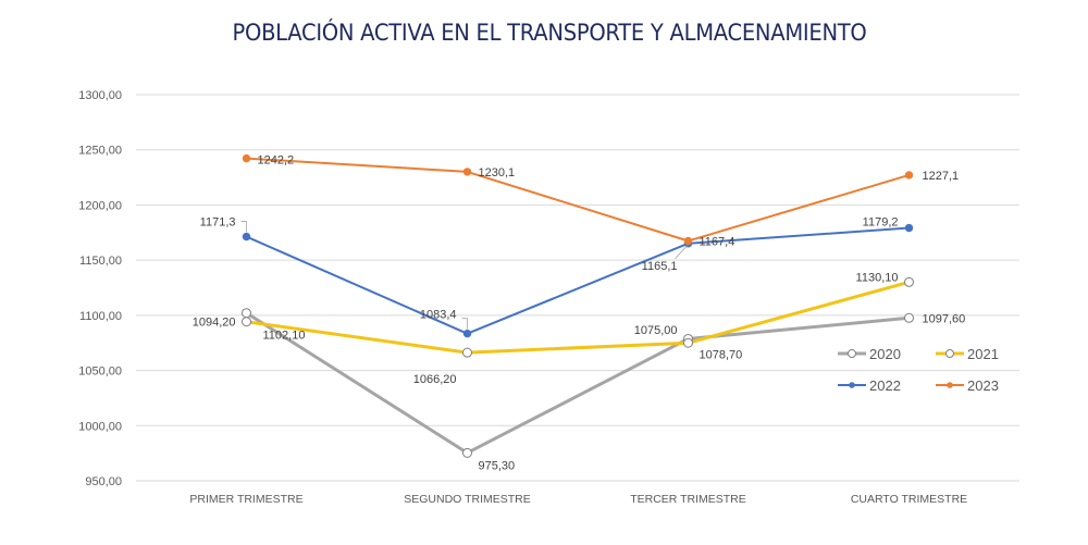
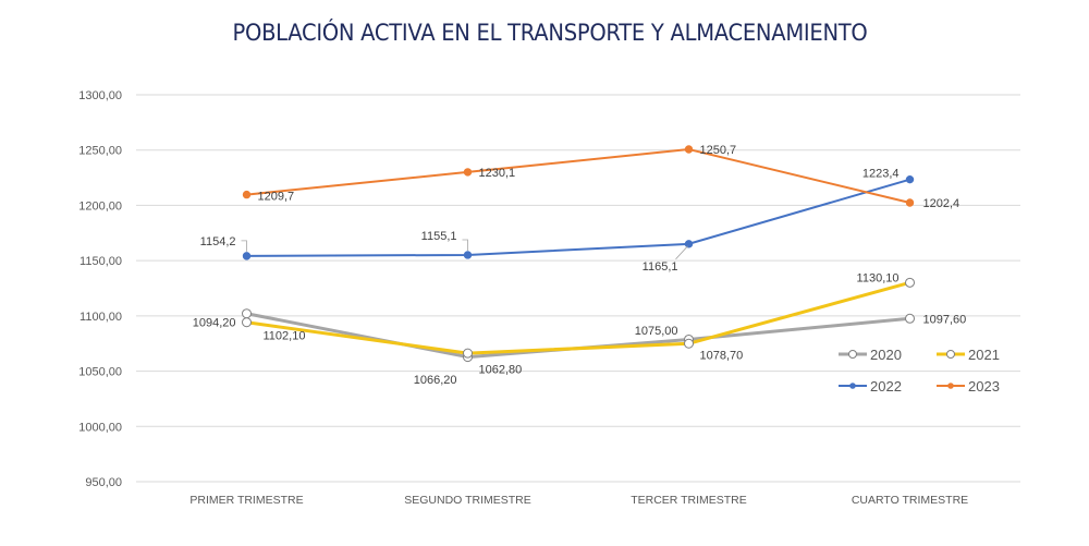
2022/PRIMER TRIMESTRE: 1171,3 -> 1154,2
2023/PRIMER TRIMESTRE: 1242,2 -> 1209,7
2020/SEGUNDO TRIMESTRE: 975,30 -> 1062,80
2022/SEGUNDO TRIMESTRE: 1083,4 -> 1155,1
2023/TERCER TRIMESTRE: 1167,4 -> 1250,7
2022/CUARTO TRIMESTRE: 1179,2 -> 1223,4
2023/CUARTO TRIMESTRE: 1227,1 -> 1202,4
